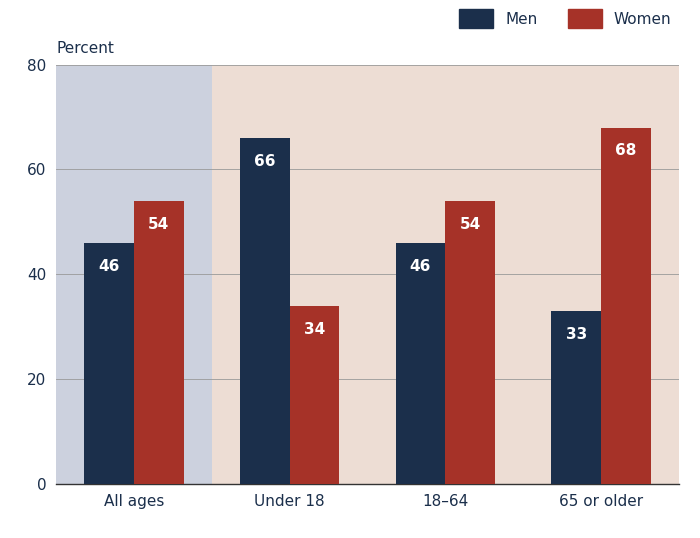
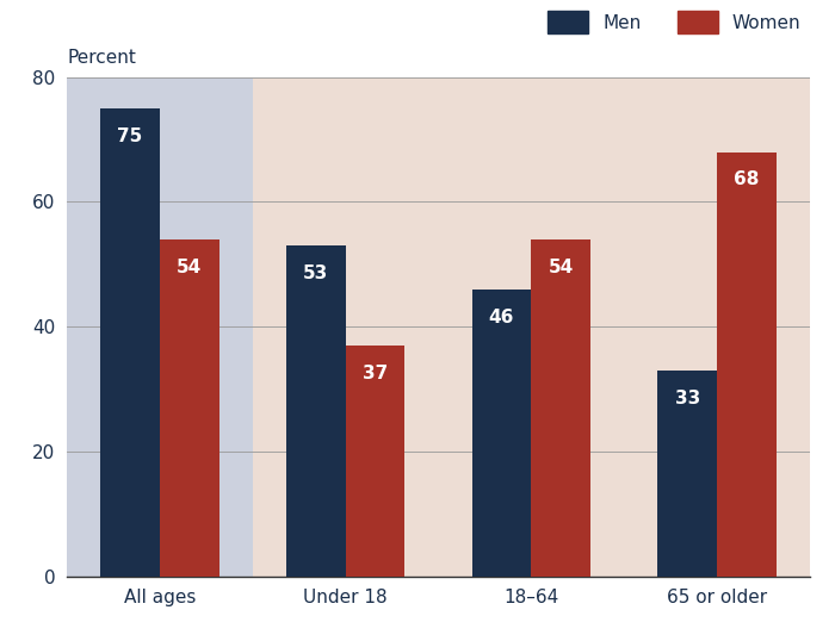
Men/All ages: 46 -> 75
Men/Under 18: 66 -> 53
Women/Under 18: 34 -> 37
